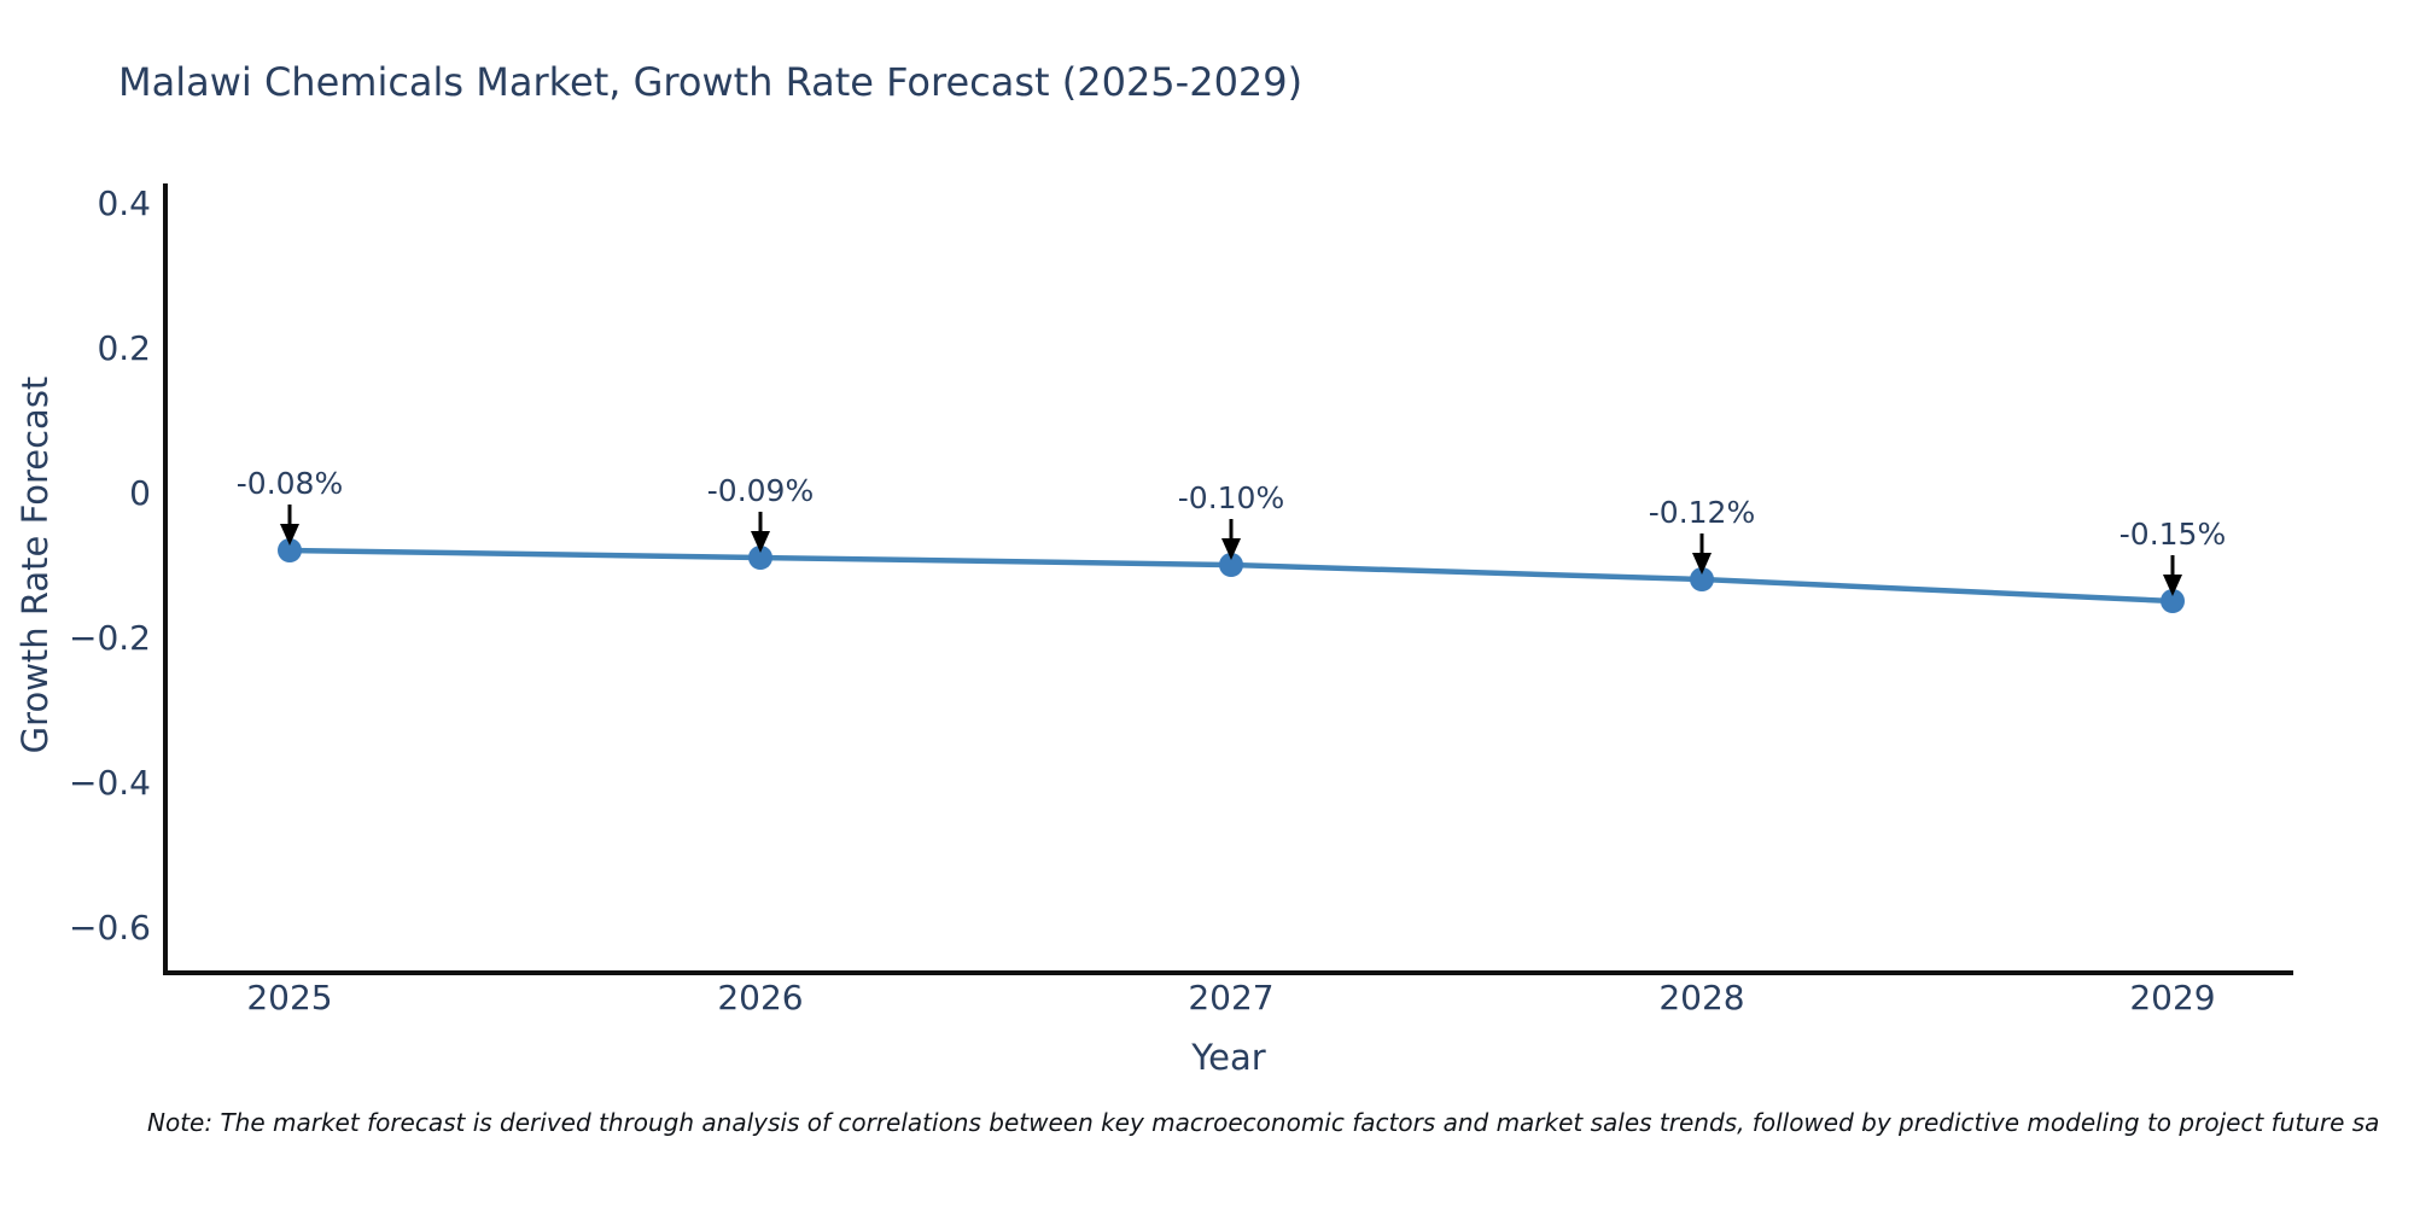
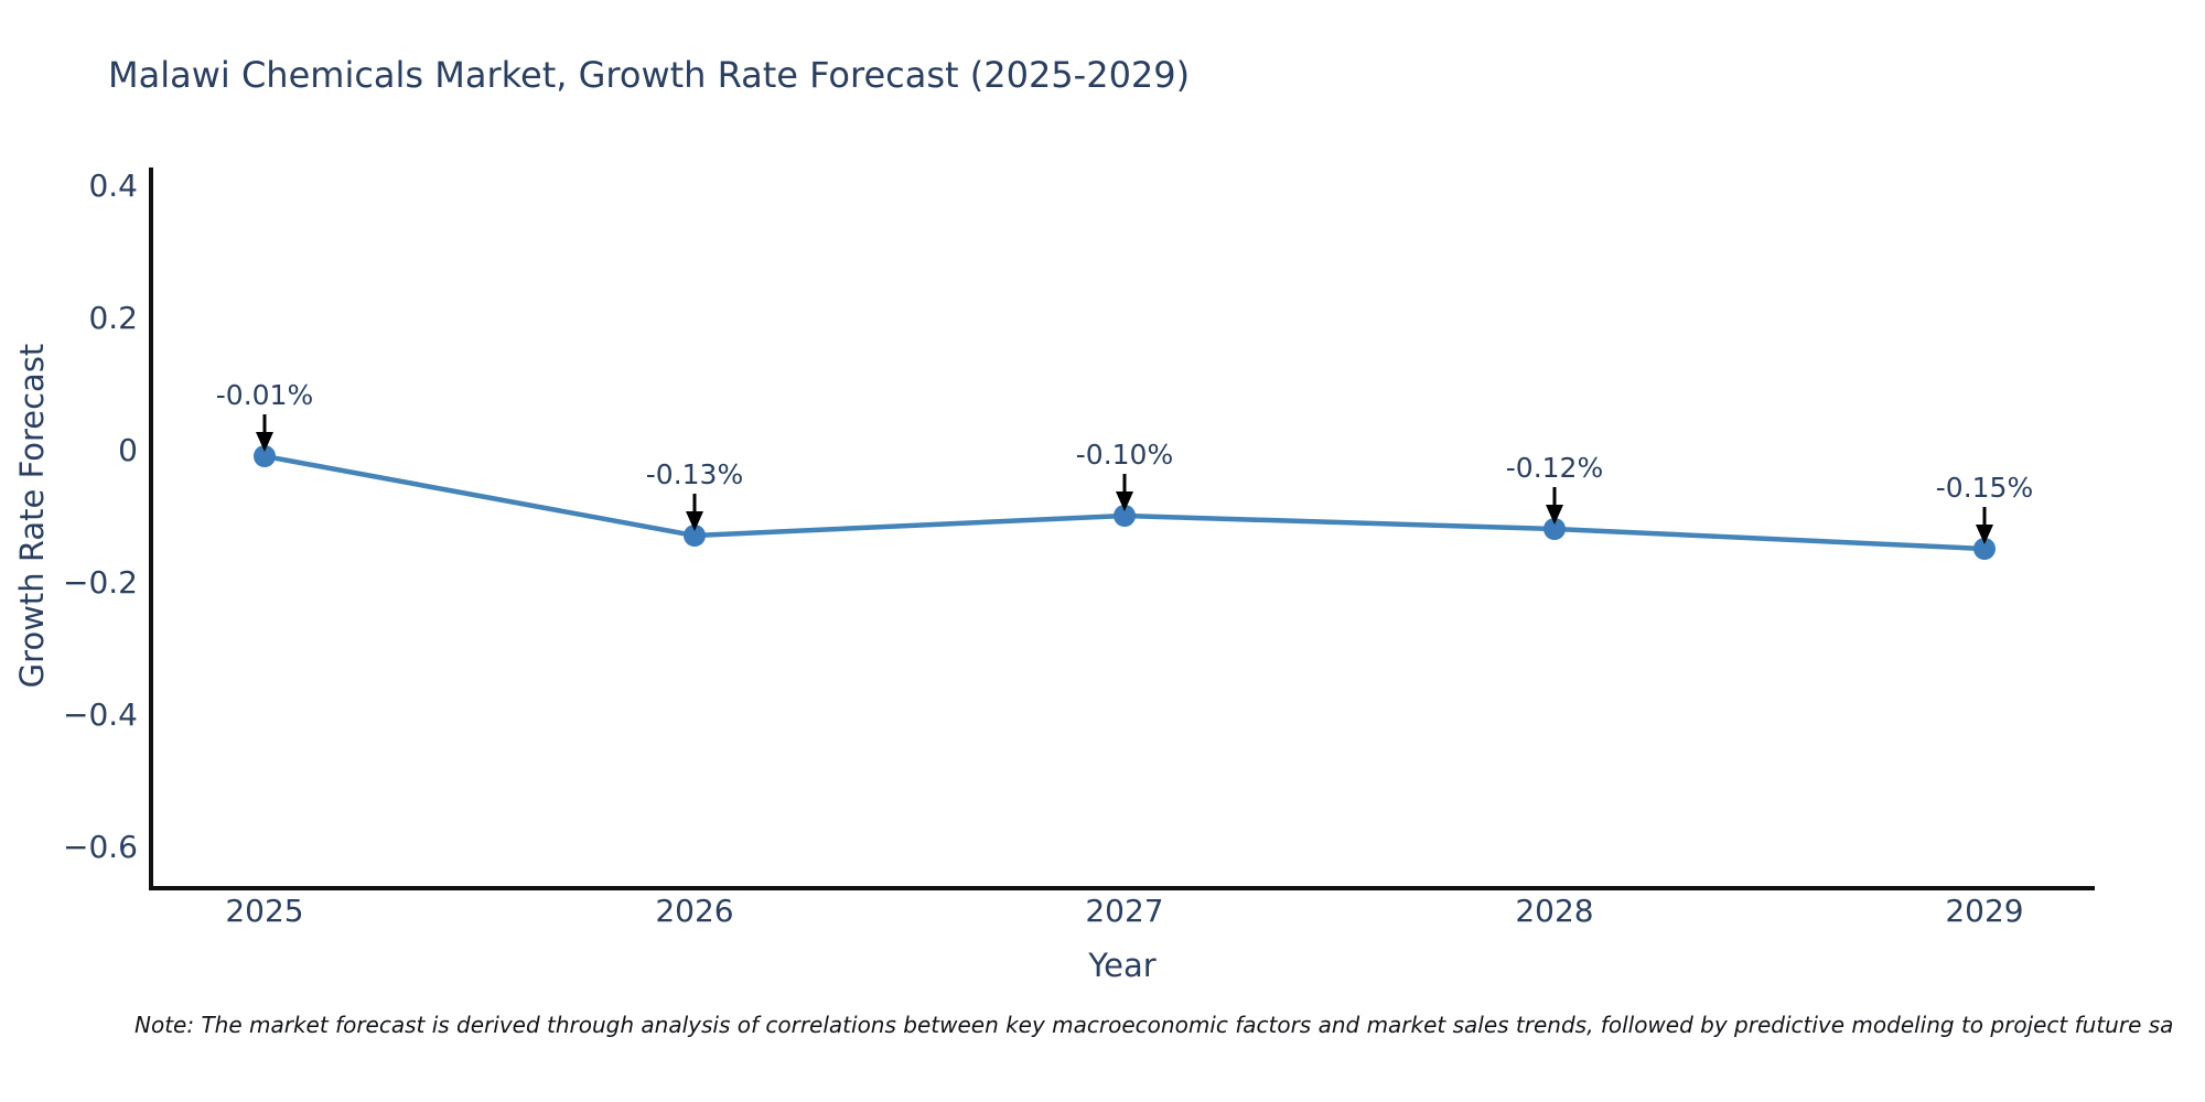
2025: -0.08% -> -0.01%
2026: -0.09% -> -0.13%
